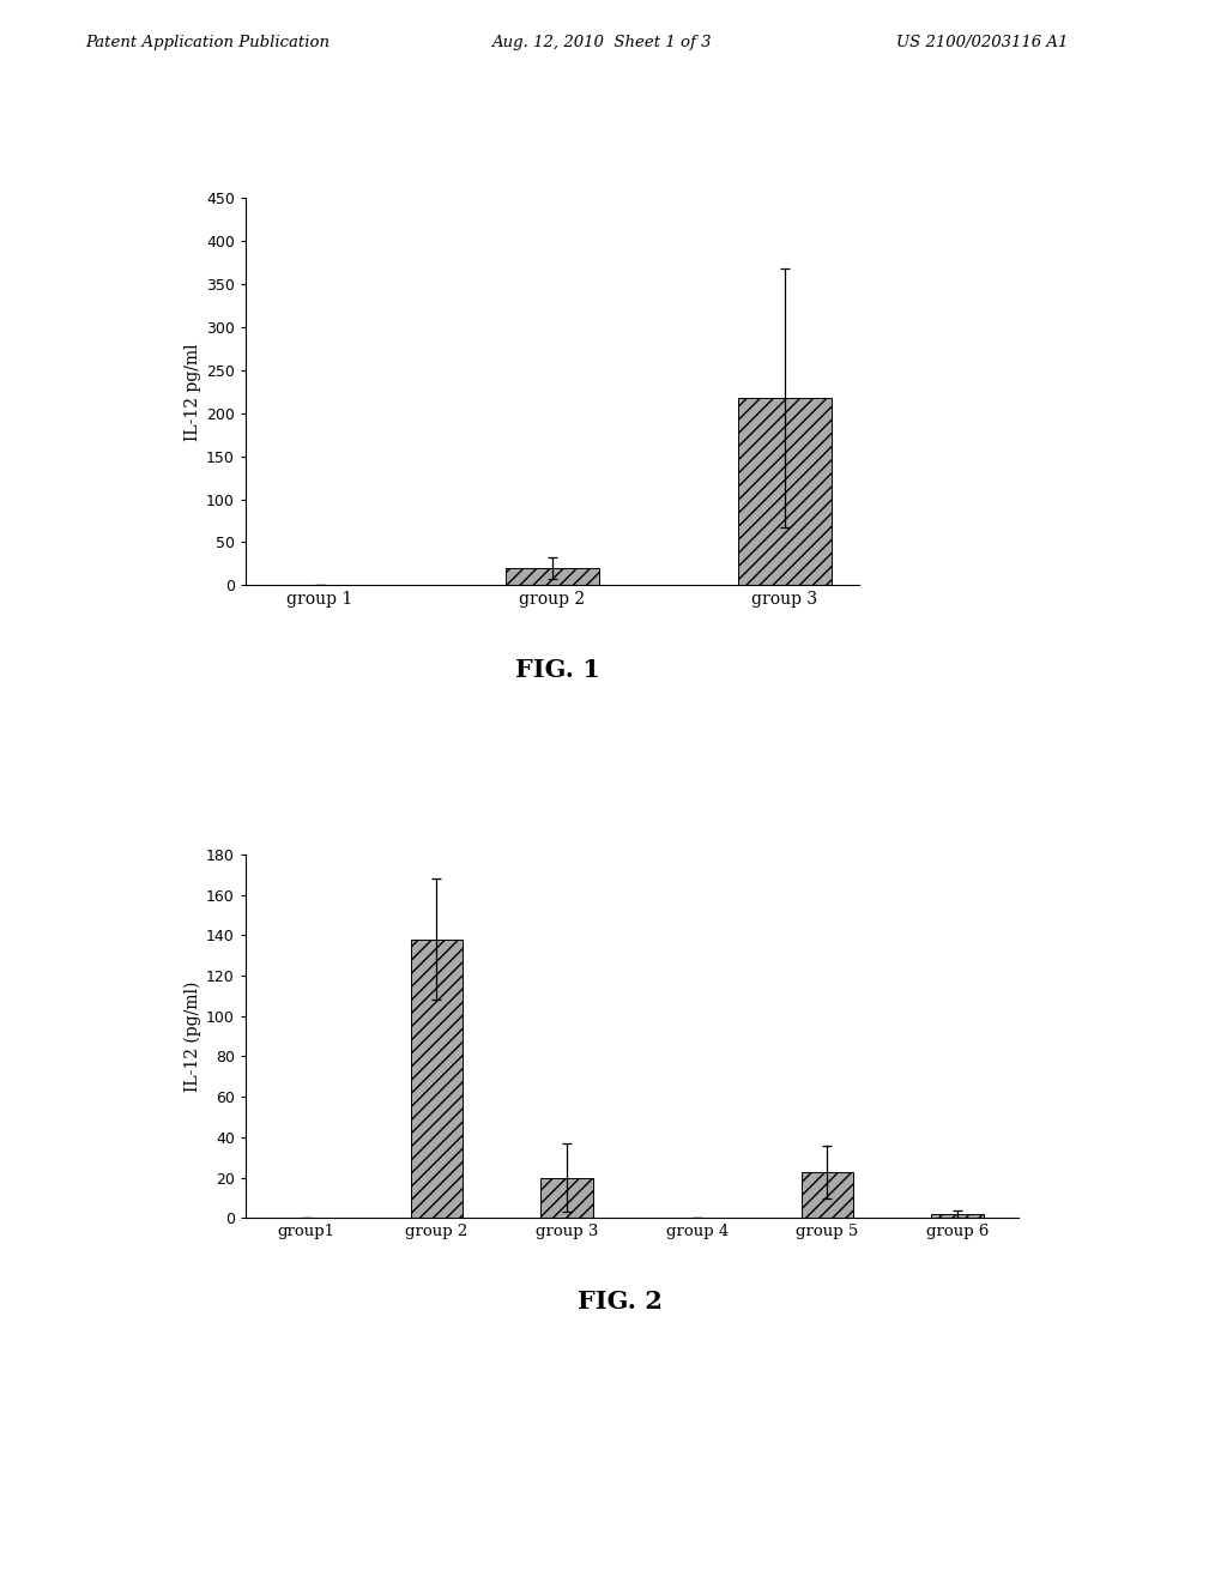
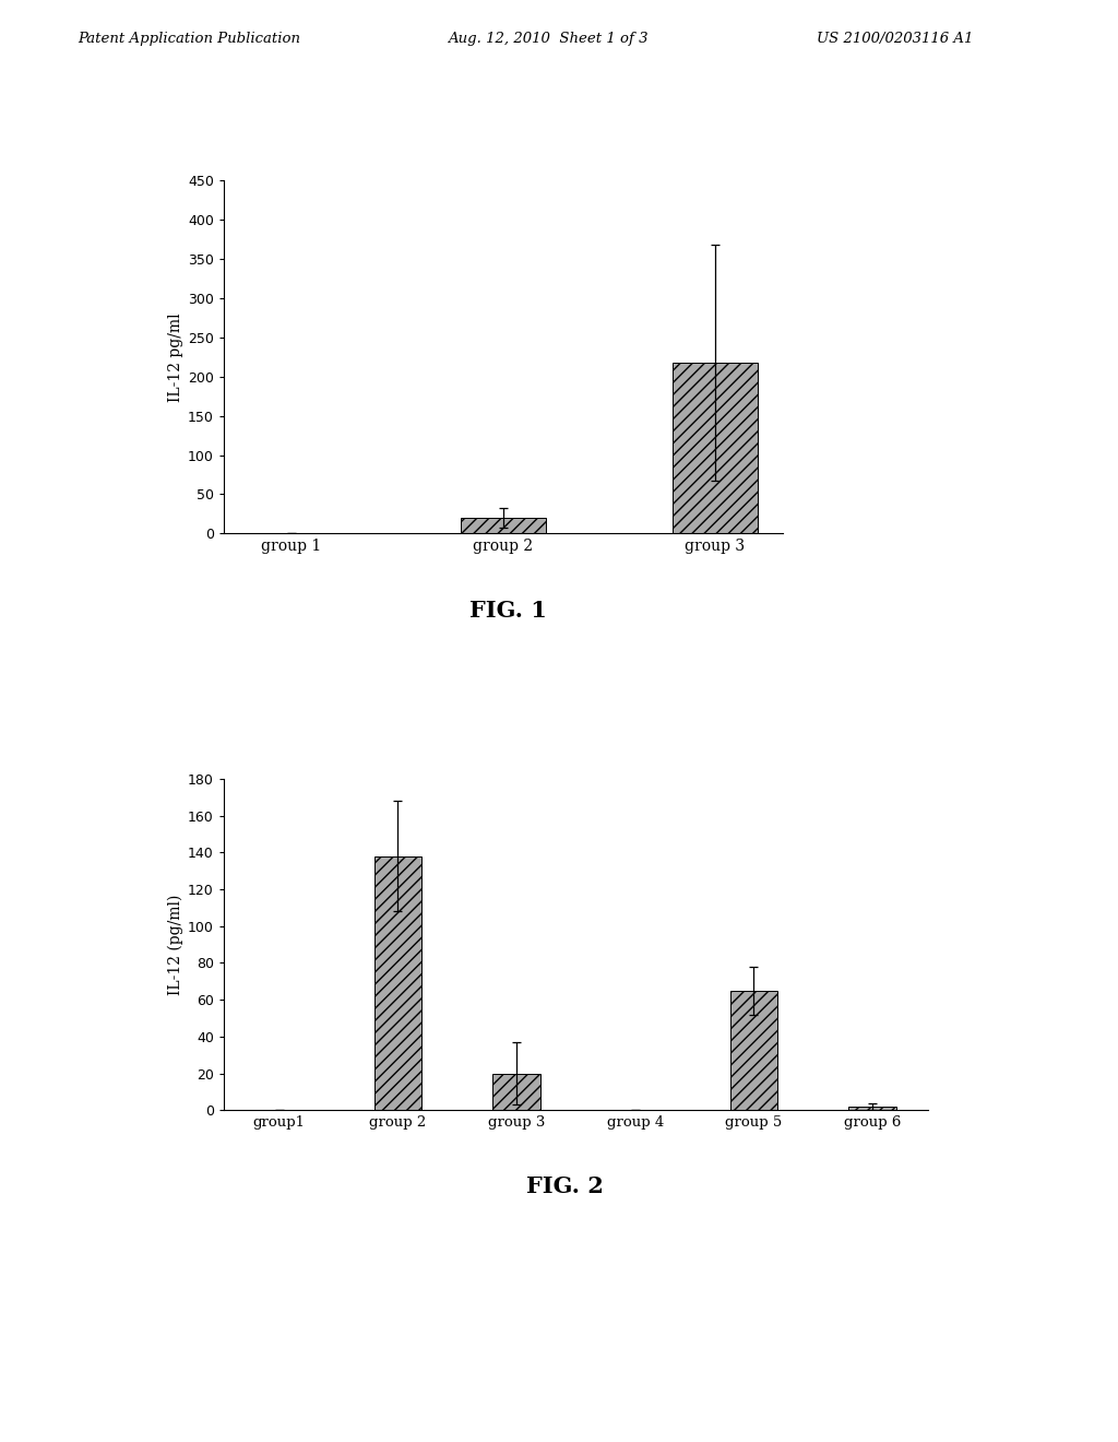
group 5: 23 -> 65
